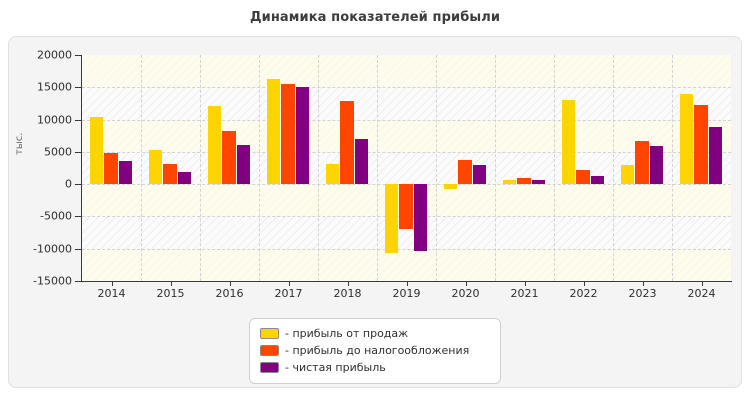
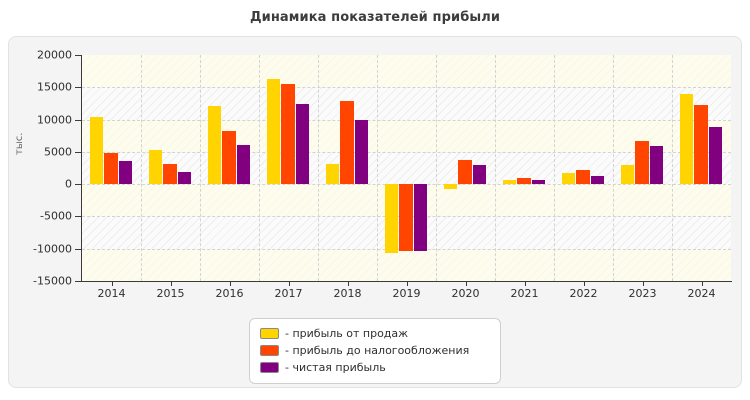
- чистая прибыль/2017: 15000 -> 12000
- чистая прибыль/2018: 7000 -> 10000
- прибыль до налогообложения/2019: -7000 -> -10000
- прибыль от продаж/2022: 13000 -> 2000
